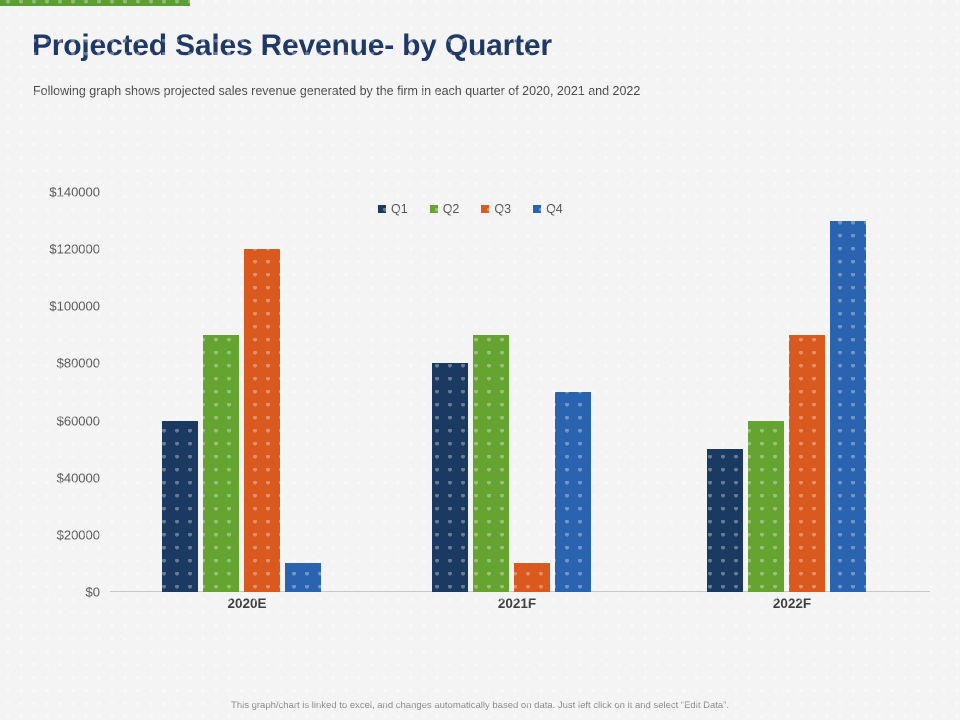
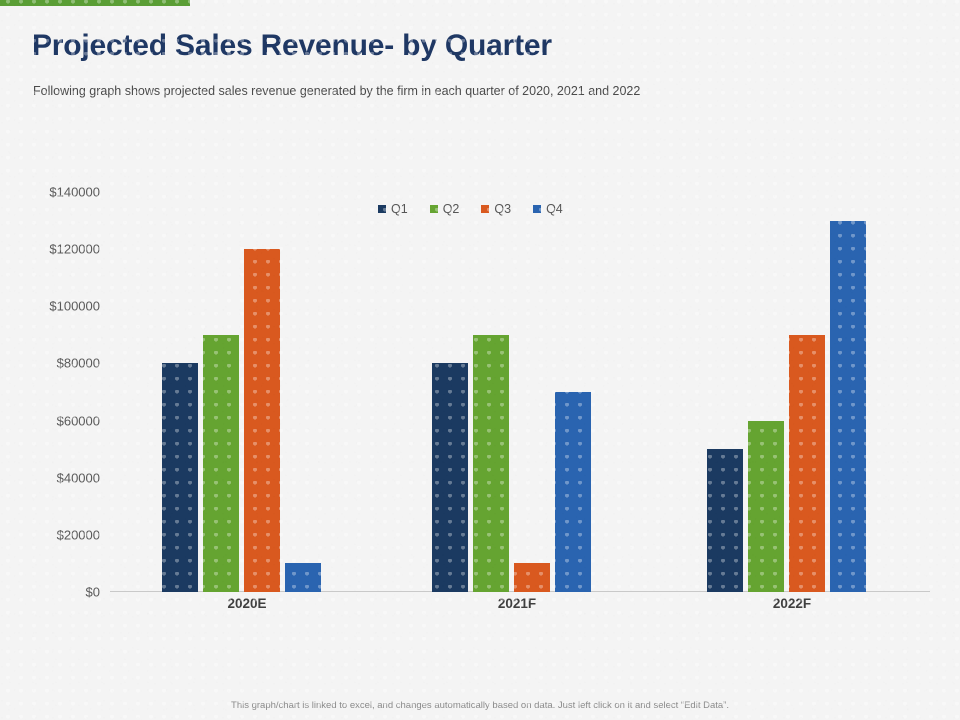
Q1/2020E: $60000 -> $80000
